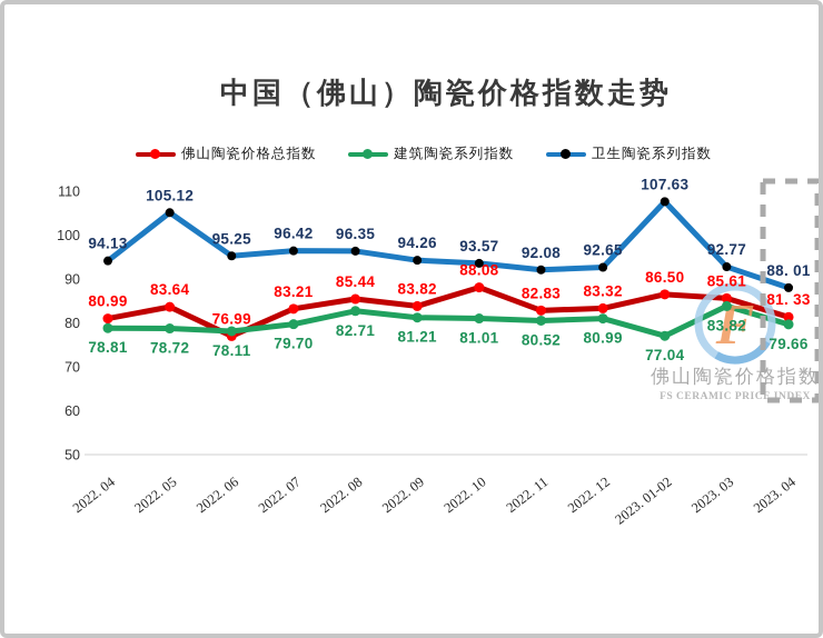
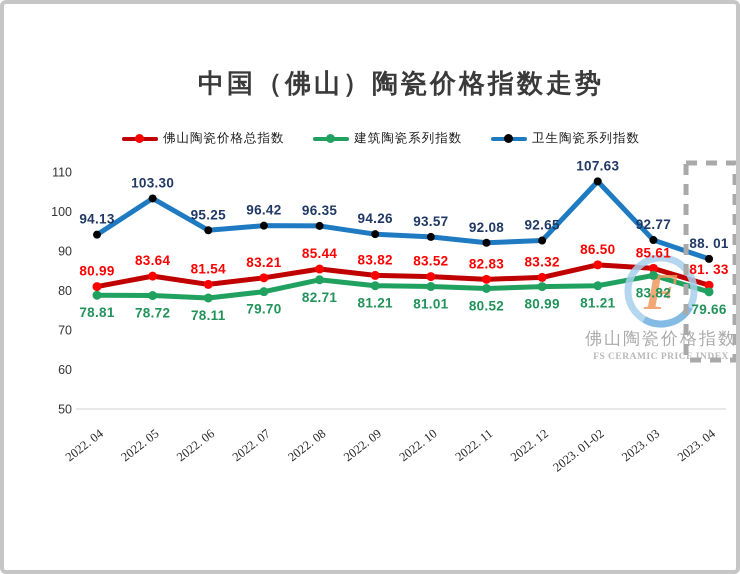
卫生陶瓷系列指数/2022. 05: 105.12 -> 103.30
佛山陶瓷价格总指数/2022. 06: 76.99 -> 81.54
佛山陶瓷价格总指数/2022. 10: 88.08 -> 83.52
建筑陶瓷系列指数/2023. 01-02: 77.04 -> 81.21
